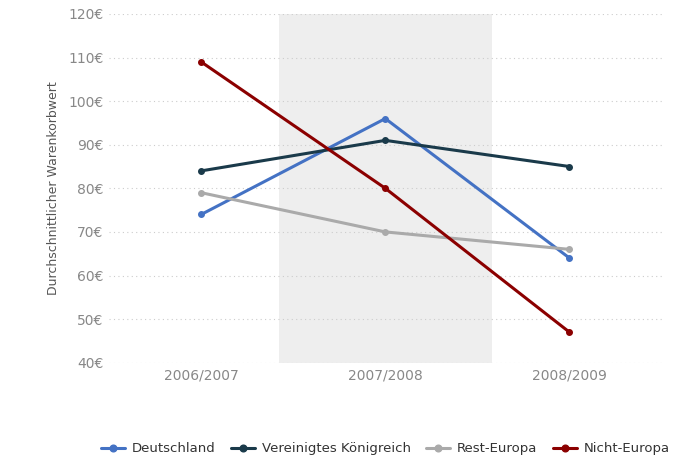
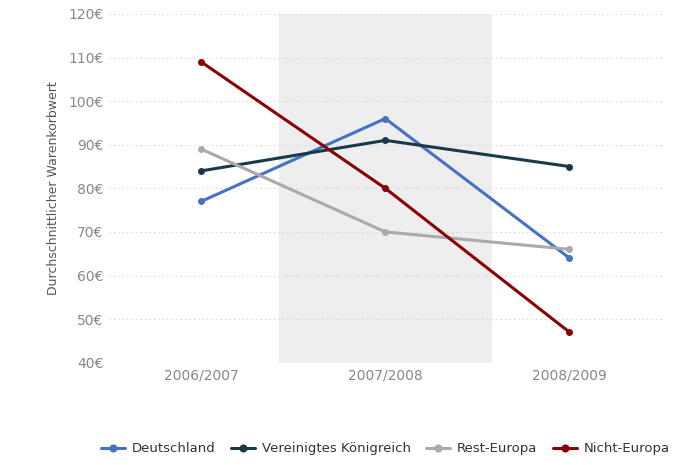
Deutschland/2006/2007: 74€ -> 77€
Rest-Europa/2006/2007: 79€ -> 89€
